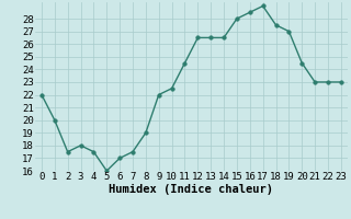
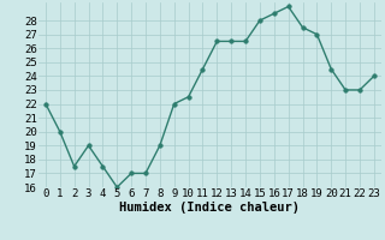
3: 18.0 -> 19.0
7: 17.5 -> 17.0
23: 23.0 -> 24.0
